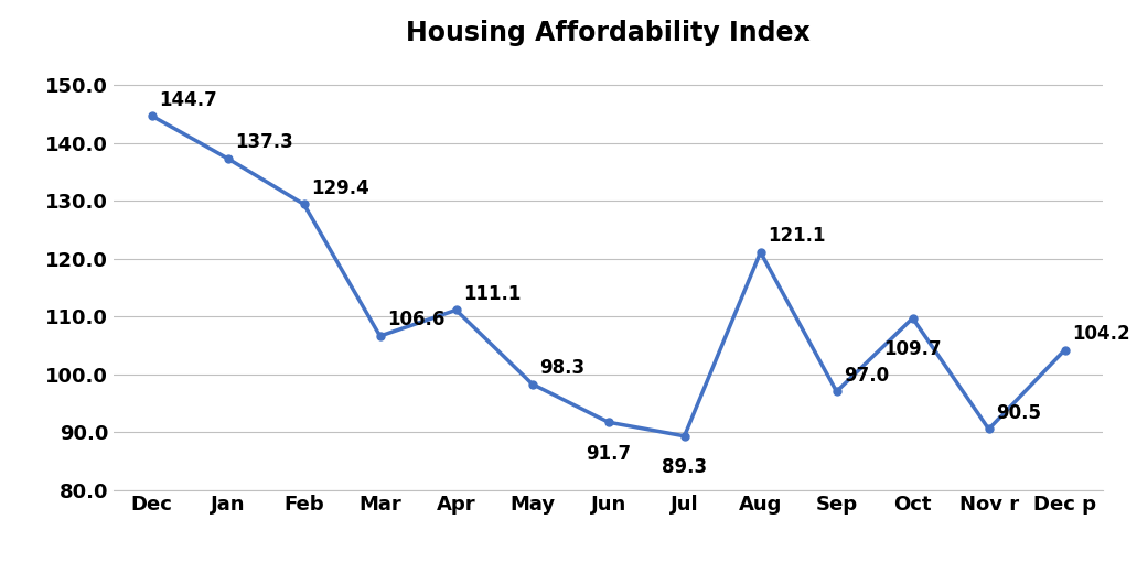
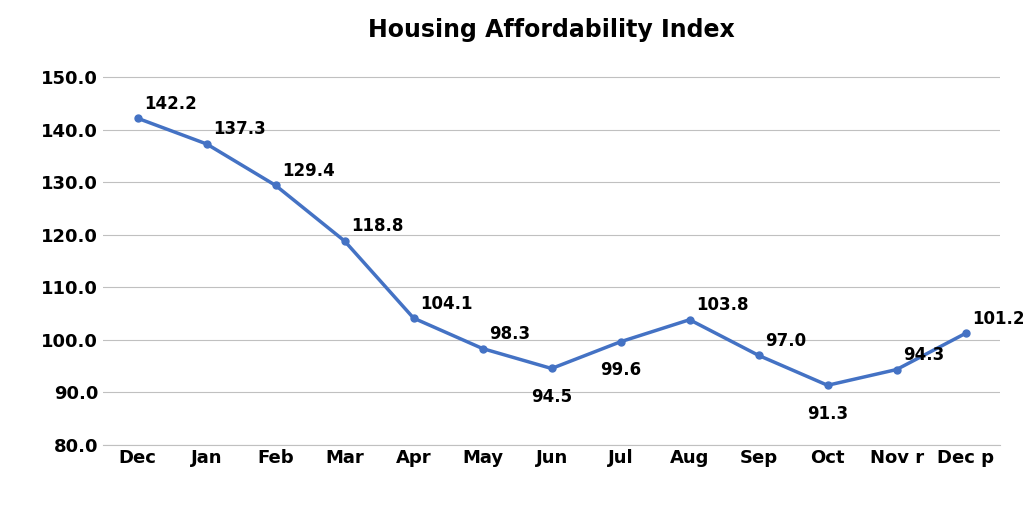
Dec: 144.7 -> 142.2
Mar: 106.6 -> 118.8
Apr: 111.1 -> 104.1
Jun: 91.7 -> 94.5
Jul: 89.3 -> 99.6
Aug: 121.1 -> 103.8
Oct: 109.7 -> 91.3
Nov r: 90.5 -> 94.3
Dec p: 104.2 -> 101.2
